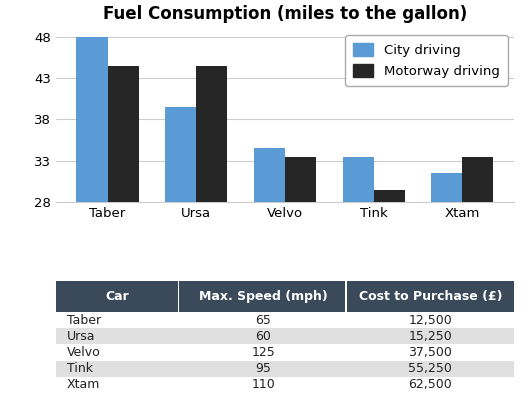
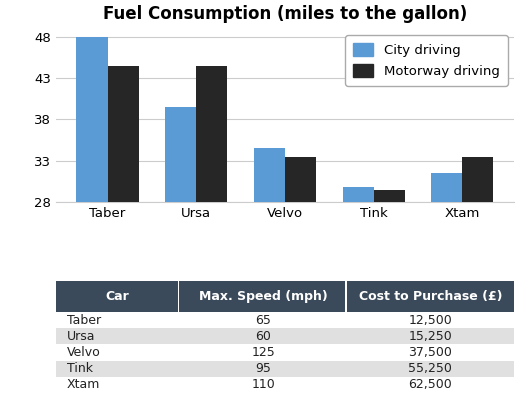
City driving/Tink: 33.5 -> 29.8
